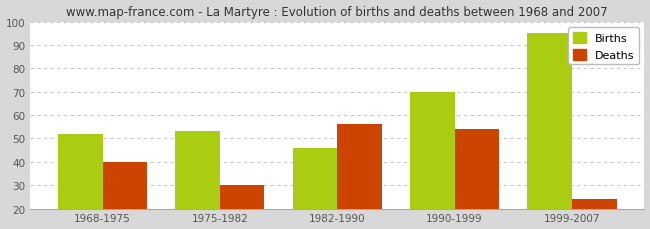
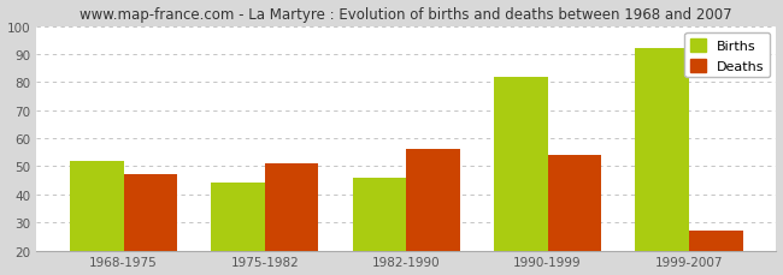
Deaths/1968-1975: 40 -> 47
Births/1975-1982: 53 -> 44
Deaths/1975-1982: 30 -> 51
Births/1990-1999: 70 -> 82
Births/1999-2007: 95 -> 92
Deaths/1999-2007: 24 -> 27
